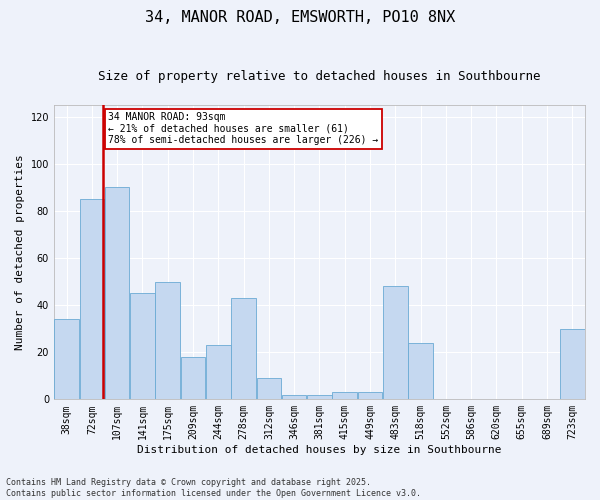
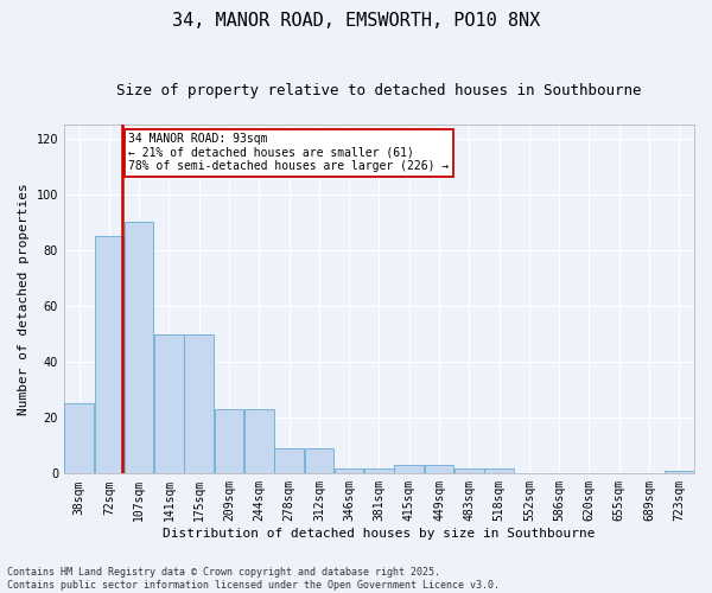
38sqm: 34 -> 25
141sqm: 45 -> 50
209sqm: 18 -> 23
278sqm: 43 -> 9
483sqm: 48 -> 2
518sqm: 24 -> 2
723sqm: 30 -> 1
